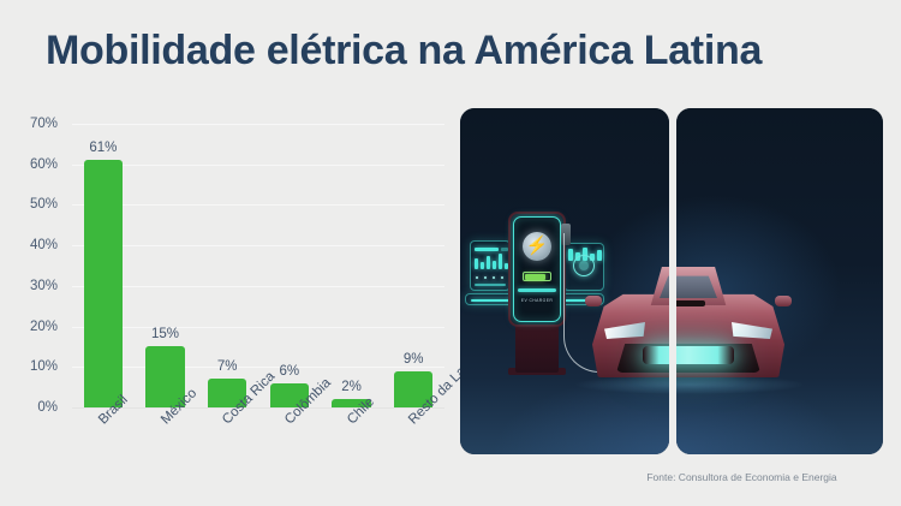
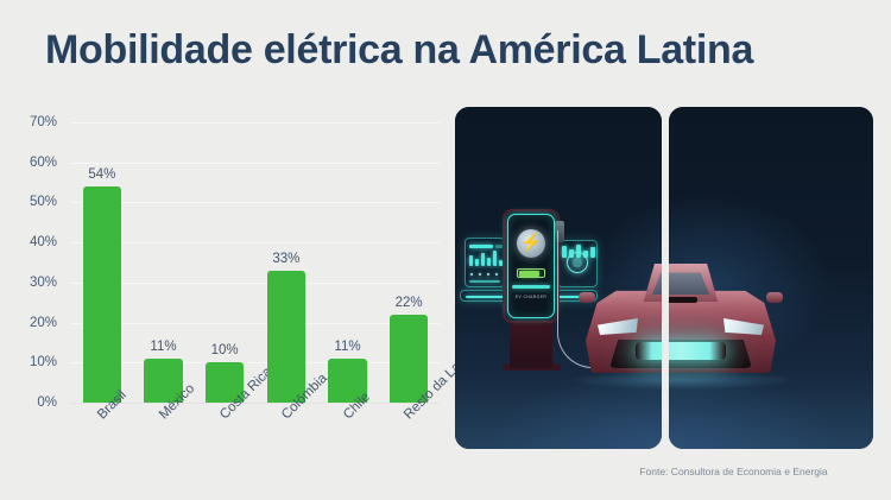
Brasil: 61% -> 54%
México: 15% -> 11%
Costa Rica: 7% -> 10%
Colômbia: 6% -> 33%
Chile: 2% -> 11%
Resto da Latam: 9% -> 22%
